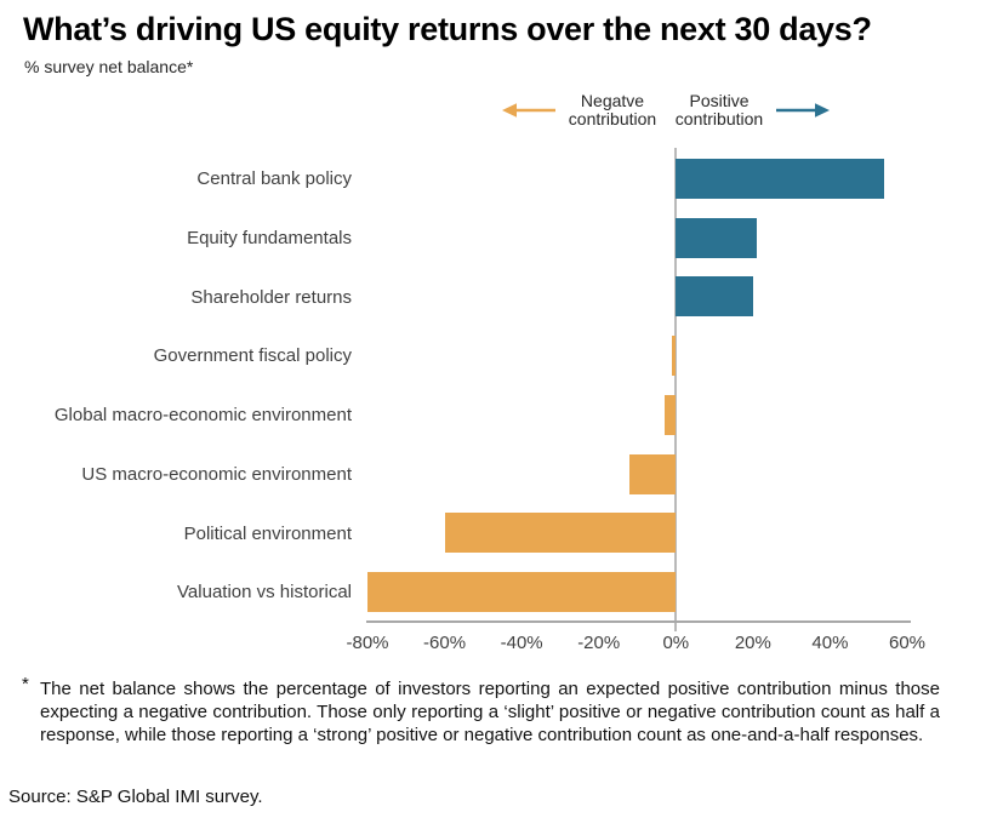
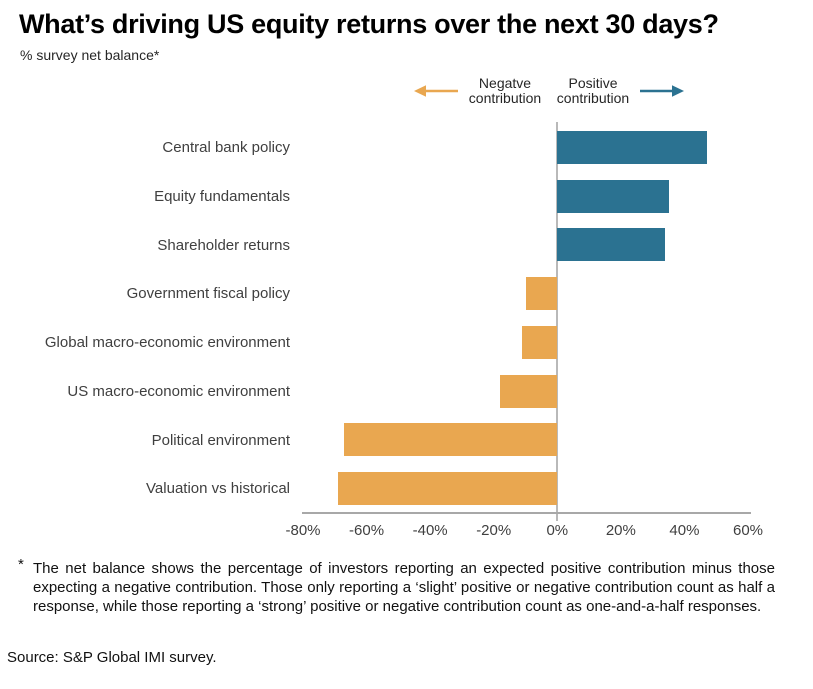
Central bank policy: 54% -> 47%
Equity fundamentals: 21% -> 35%
Shareholder returns: 20% -> 34%
Government fiscal policy: -1% -> -10%
Global macro-economic environment: -3% -> -11%
US macro-economic environment: -12% -> -18%
Political environment: -60% -> -67%
Valuation vs historical: -80% -> -69%
